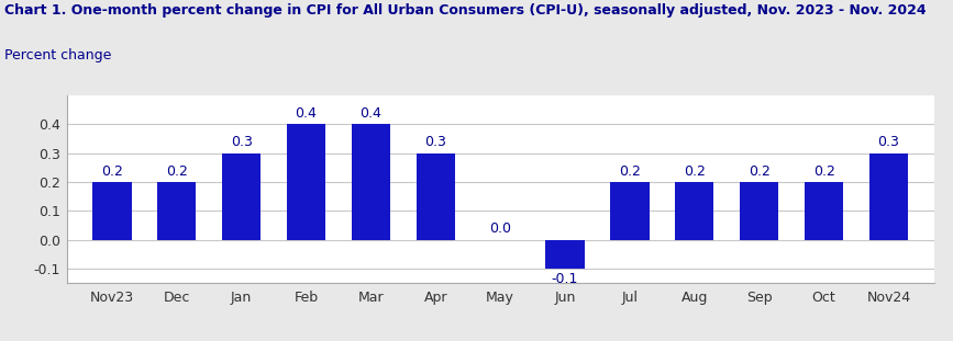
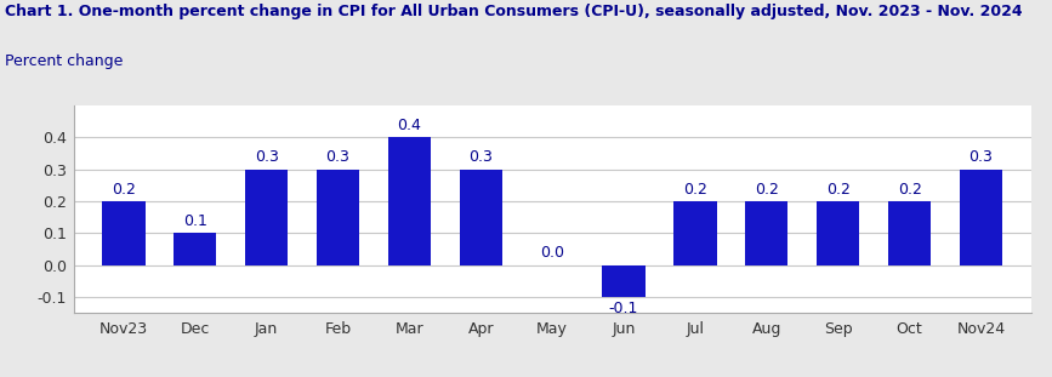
Dec: 0.2 -> 0.1
Feb: 0.4 -> 0.3
